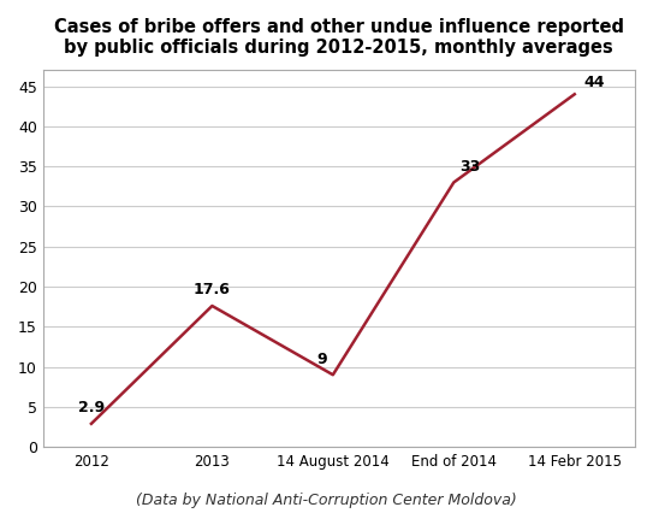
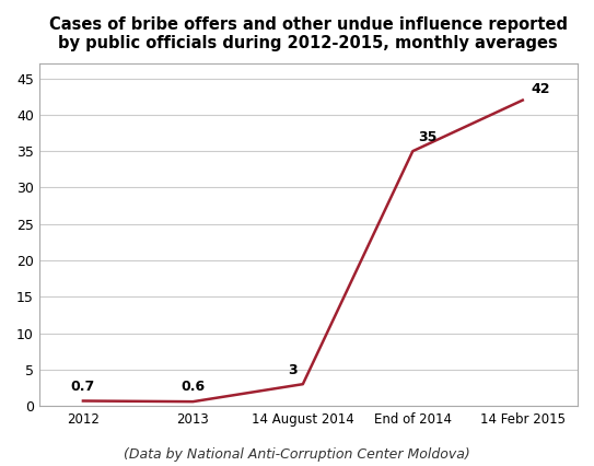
2012: 2.9 -> 0.7
2013: 17.6 -> 0.6
14 August 2014: 9 -> 3
End of 2014: 33 -> 35
14 Febr 2015: 44 -> 42
